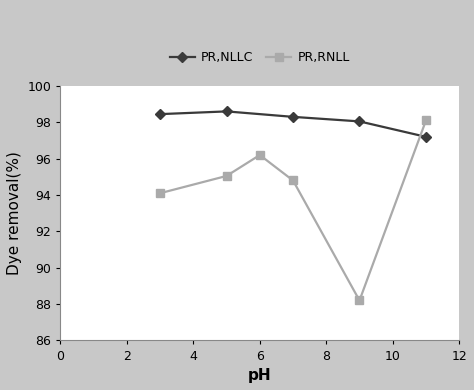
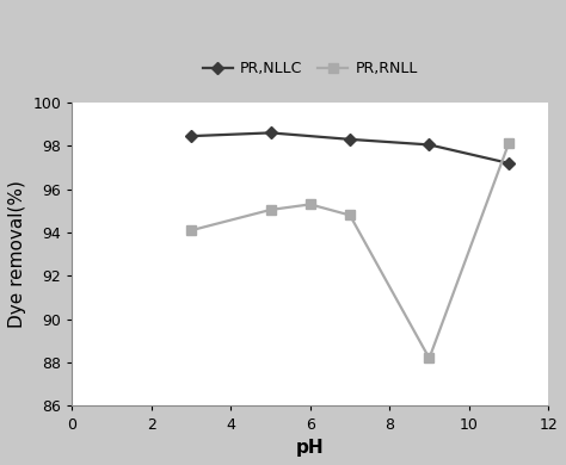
PR,RNLL/6: 96.2 -> 95.3
